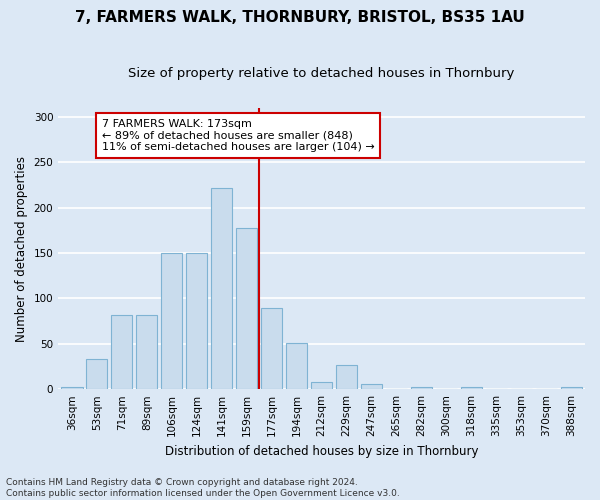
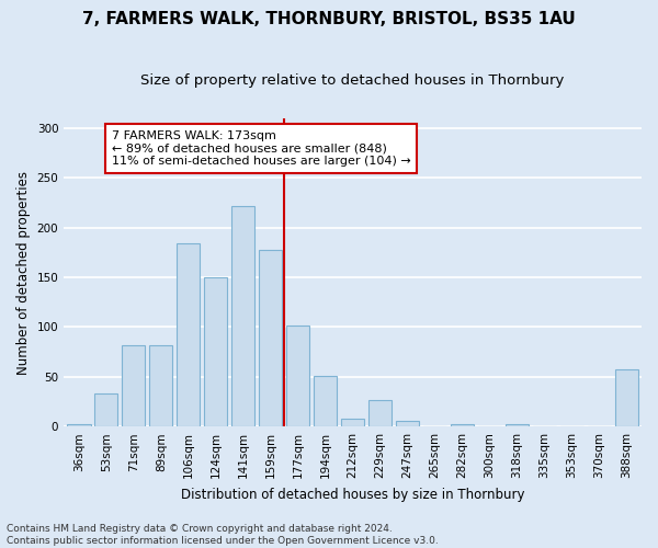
106sqm: 150 -> 184
177sqm: 90 -> 102
388sqm: 2 -> 58
